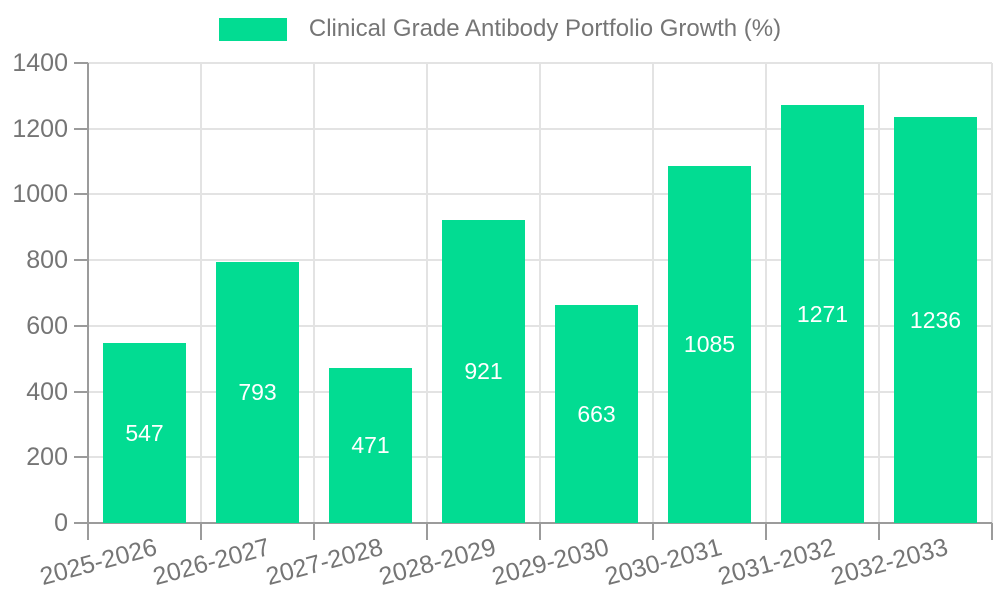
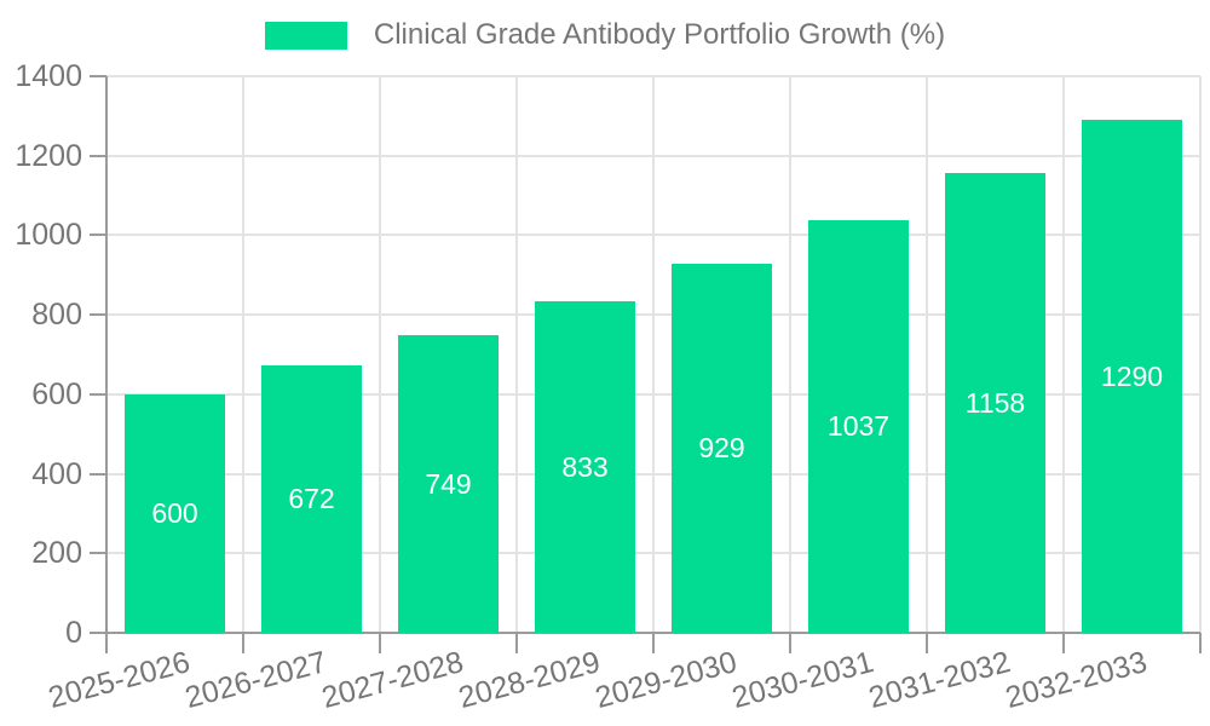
2025-2026: 547 -> 600
2026-2027: 793 -> 672
2027-2028: 471 -> 749
2028-2029: 921 -> 833
2029-2030: 663 -> 929
2030-2031: 1085 -> 1037
2031-2032: 1271 -> 1158
2032-2033: 1236 -> 1290
